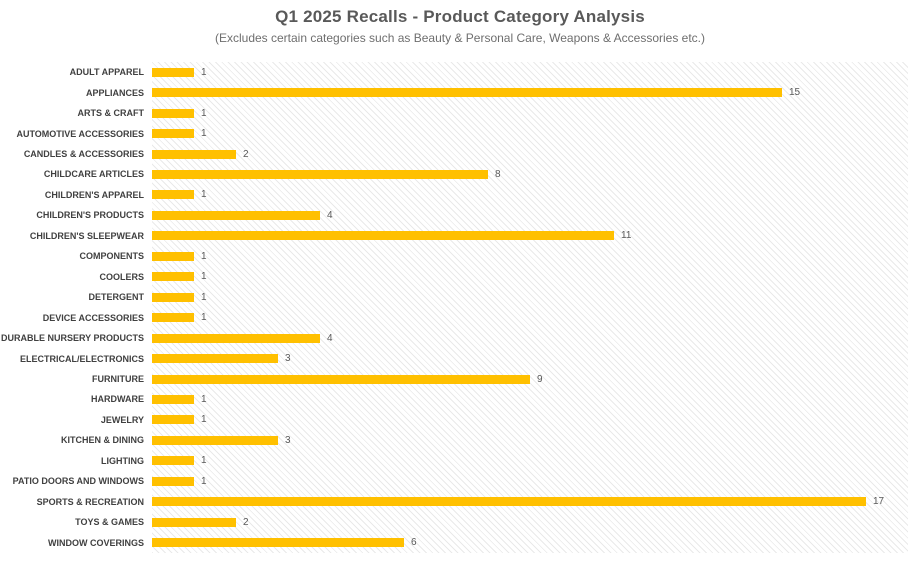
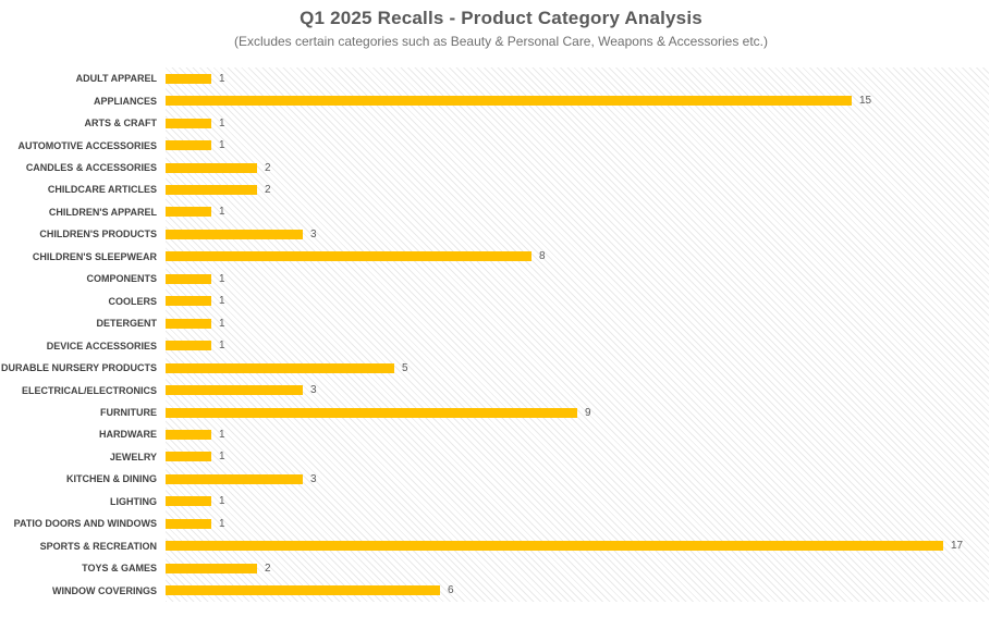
CHILDCARE ARTICLES: 8 -> 2
CHILDREN'S PRODUCTS: 4 -> 3
CHILDREN'S SLEEPWEAR: 11 -> 8
DURABLE NURSERY PRODUCTS: 4 -> 5
